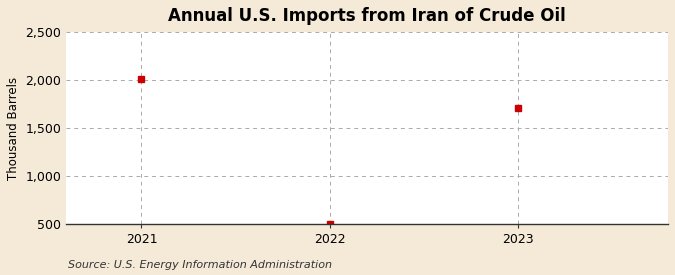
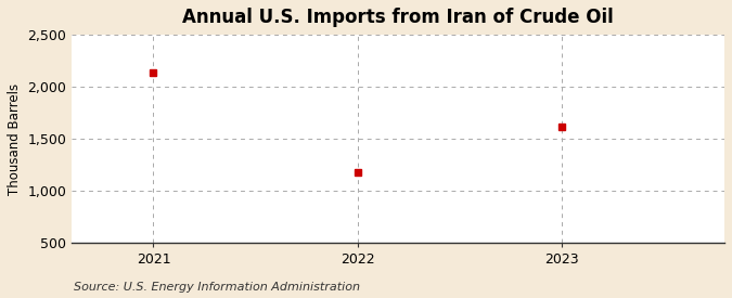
2021: 2,010 -> 2,140
2022: 500 -> 1,180
2023: 1,710 -> 1,620
